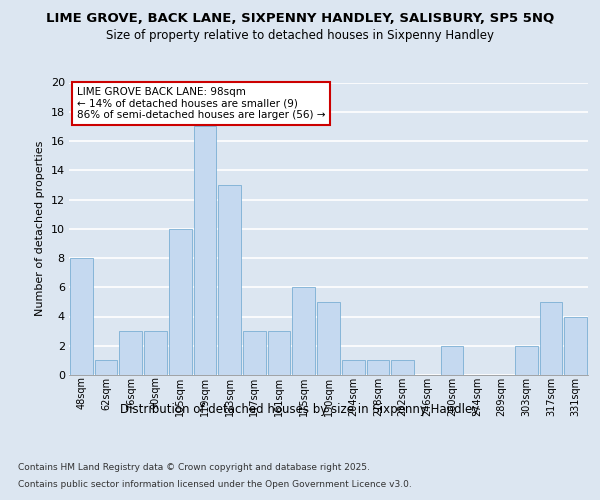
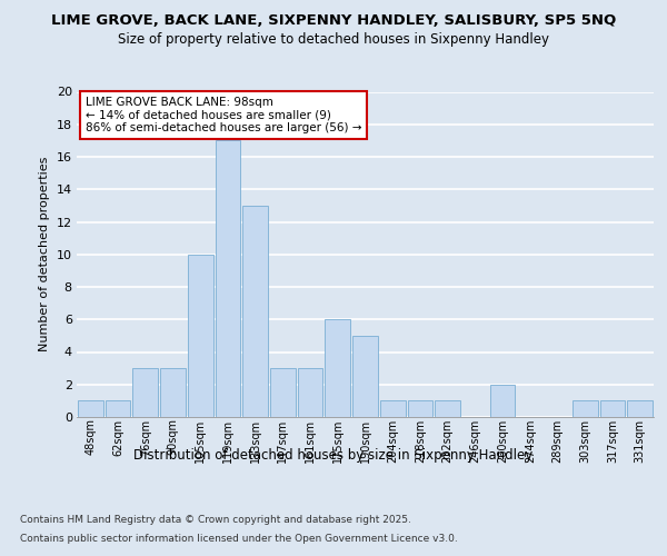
48sqm: 8 -> 1
303sqm: 2 -> 1
317sqm: 5 -> 1
331sqm: 4 -> 1
